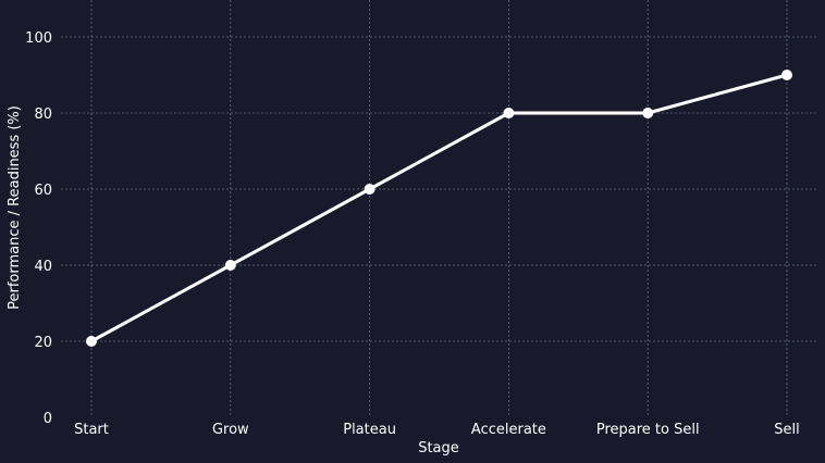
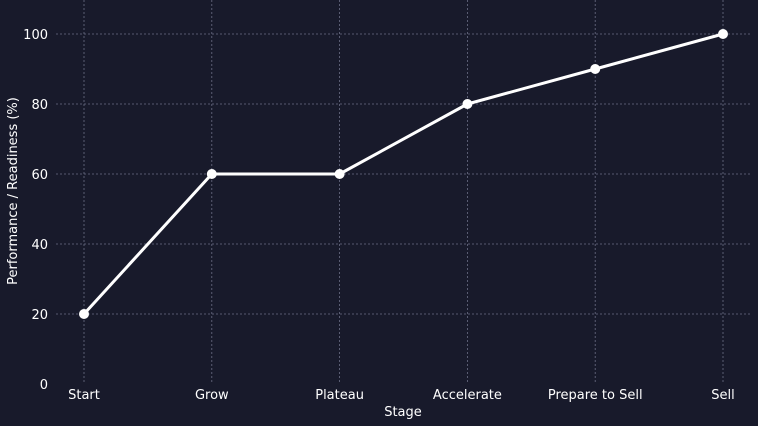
Grow: 40 -> 60
Prepare to Sell: 80 -> 90
Sell: 90 -> 100
